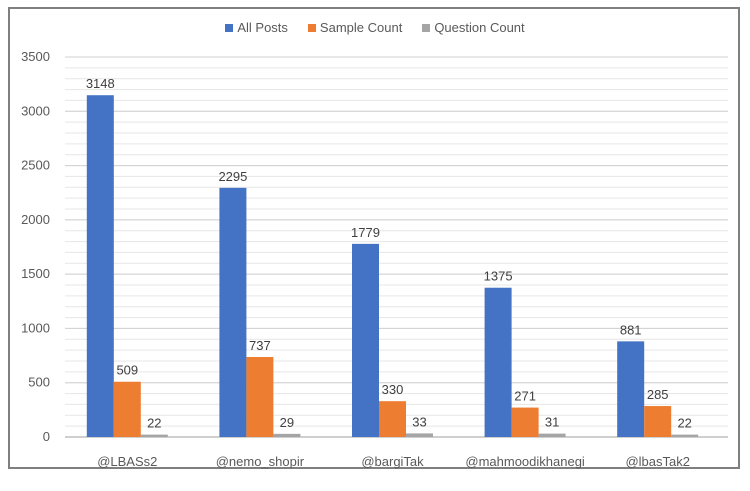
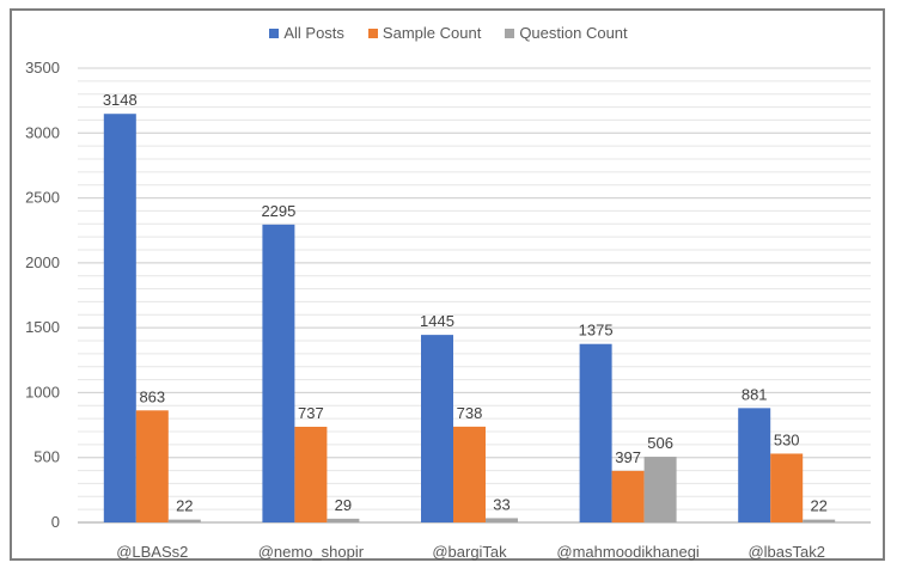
Sample Count/@LBASs2: 509 -> 863
All Posts/@bargiTak: 1779 -> 1445
Sample Count/@bargiTak: 330 -> 738
Sample Count/@mahmoodikhanegi: 271 -> 397
Question Count/@mahmoodikhanegi: 31 -> 506
Sample Count/@lbasTak2: 285 -> 530
